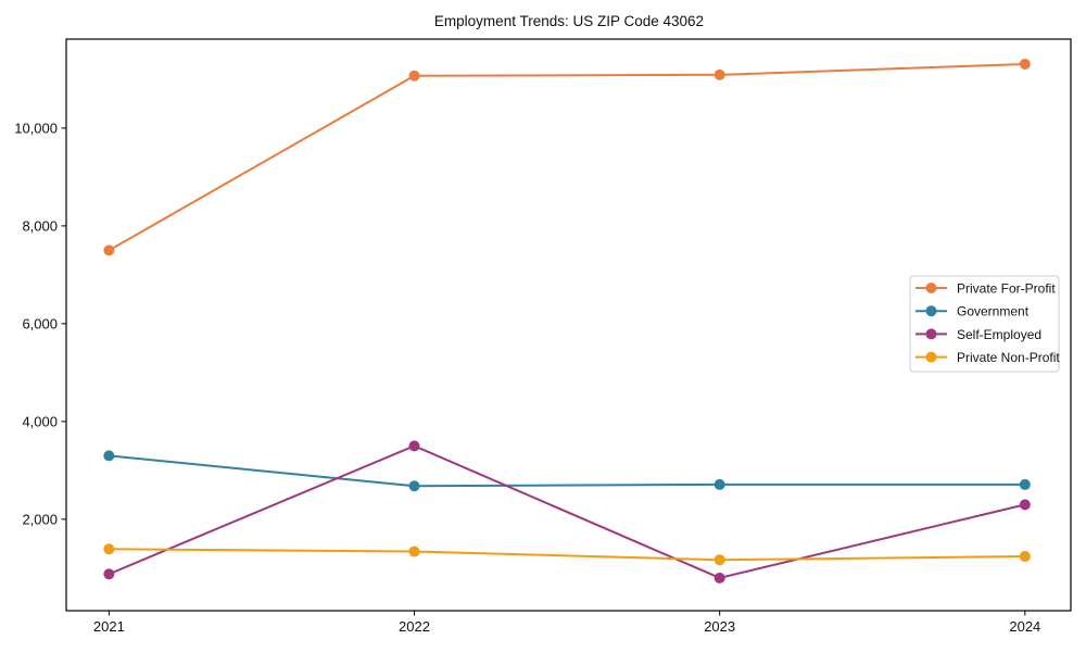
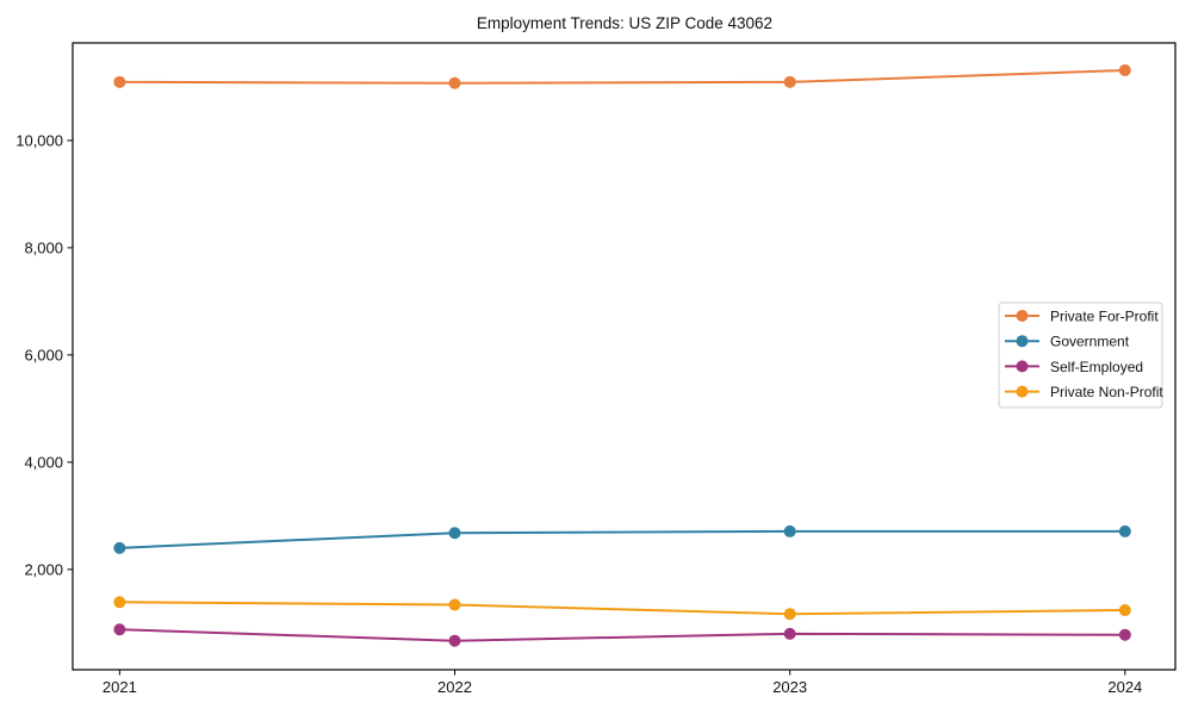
Private For-Profit/2021: 7500 -> 11100
Government/2021: 3300 -> 2400
Self-Employed/2022: 3500 -> 700
Self-Employed/2024: 2300 -> 800
